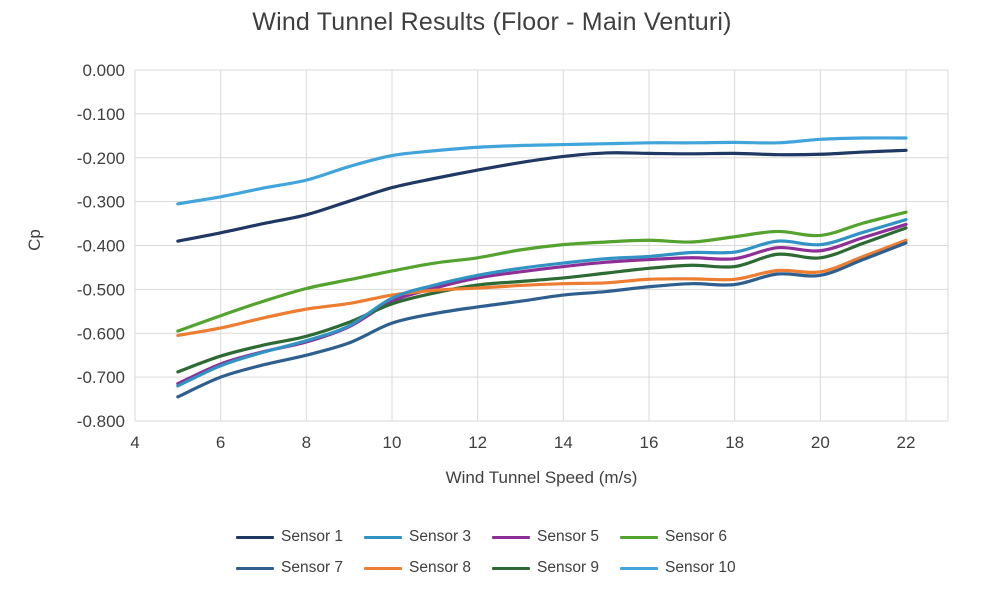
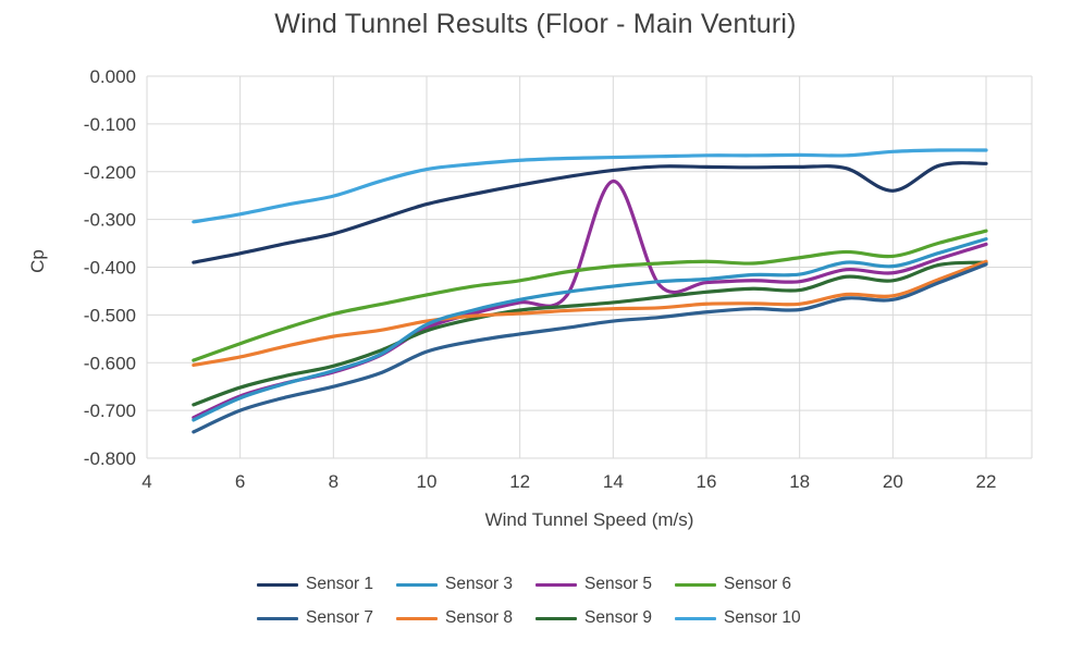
Sensor 5/14: -0.45 -> -0.22
Sensor 1/20: -0.19 -> -0.24
Sensor 9/22: -0.36 -> -0.39
